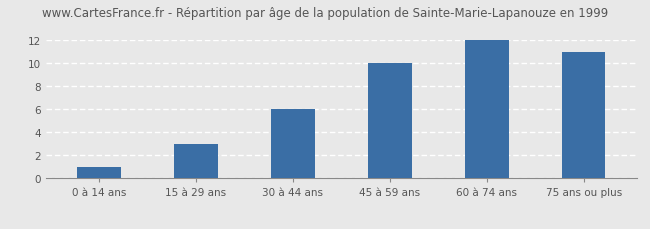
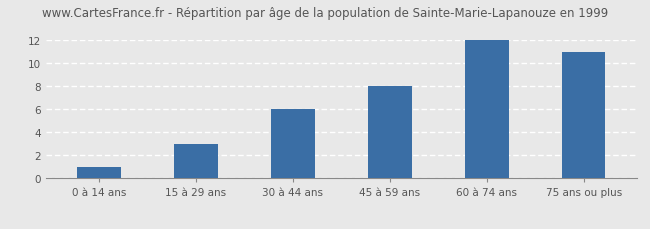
45 à 59 ans: 10 -> 8
